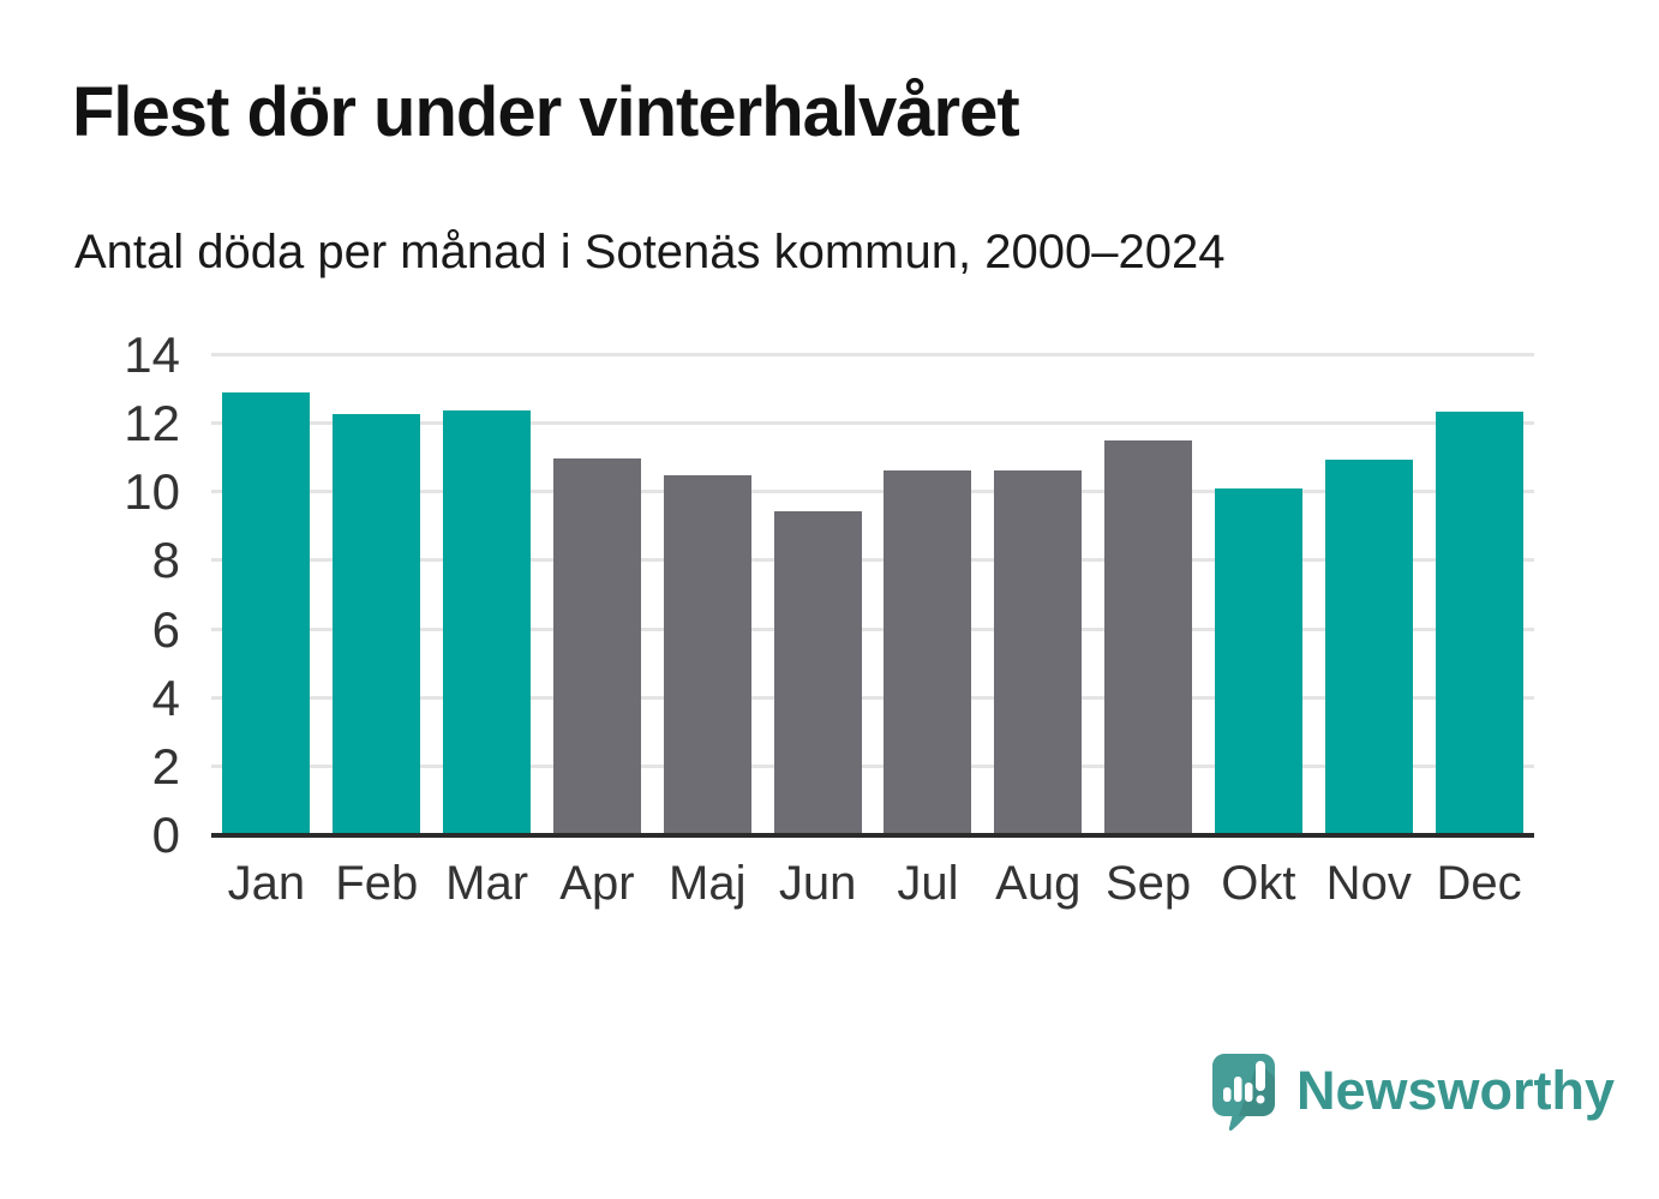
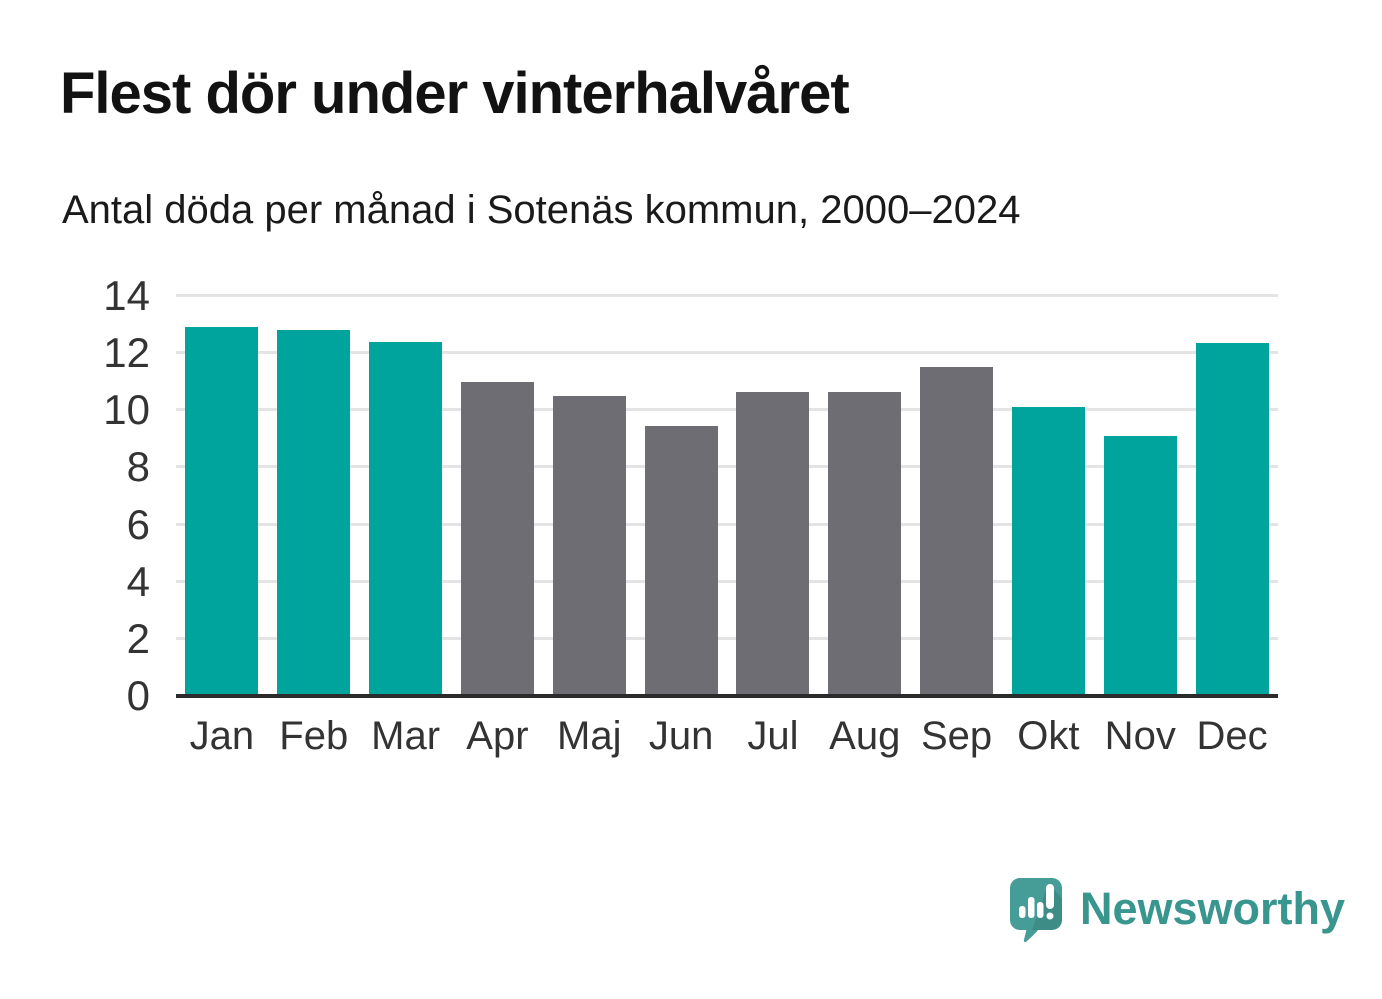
Feb: 12.3 -> 12.8
Nov: 10.9 -> 9.1
